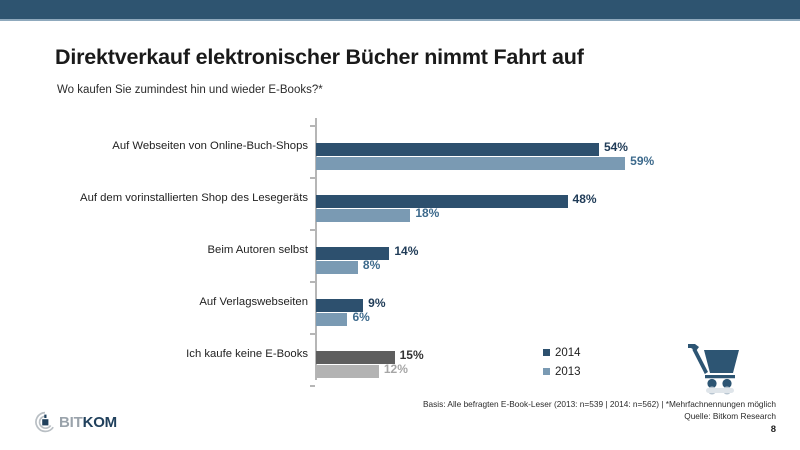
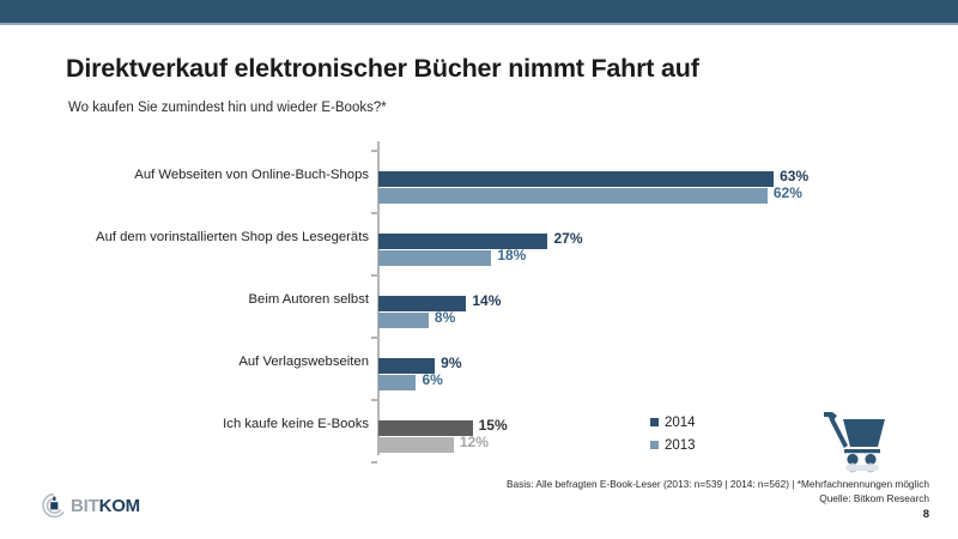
2014/Auf Webseiten von Online-Buch-Shops: 54% -> 63%
2013/Auf Webseiten von Online-Buch-Shops: 59% -> 62%
2014/Auf dem vorinstallierten Shop des Lesegeräts: 48% -> 27%
